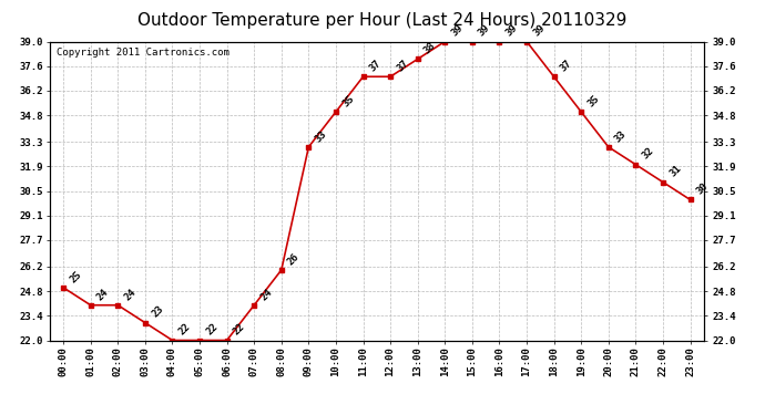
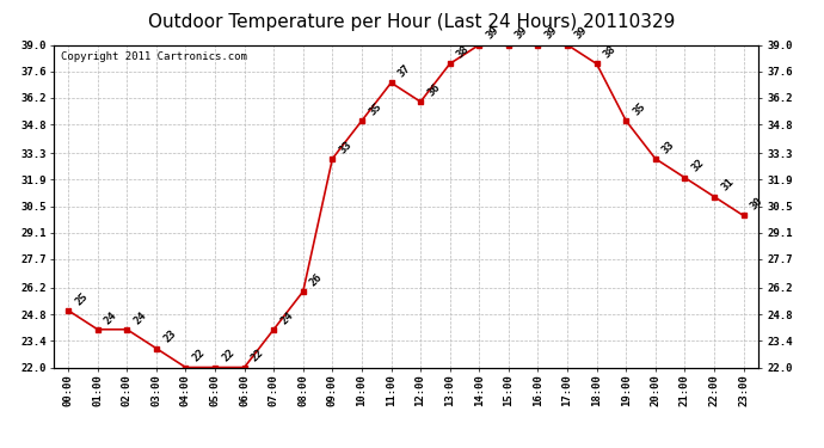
12:00: 37 -> 36
18:00: 37 -> 38
